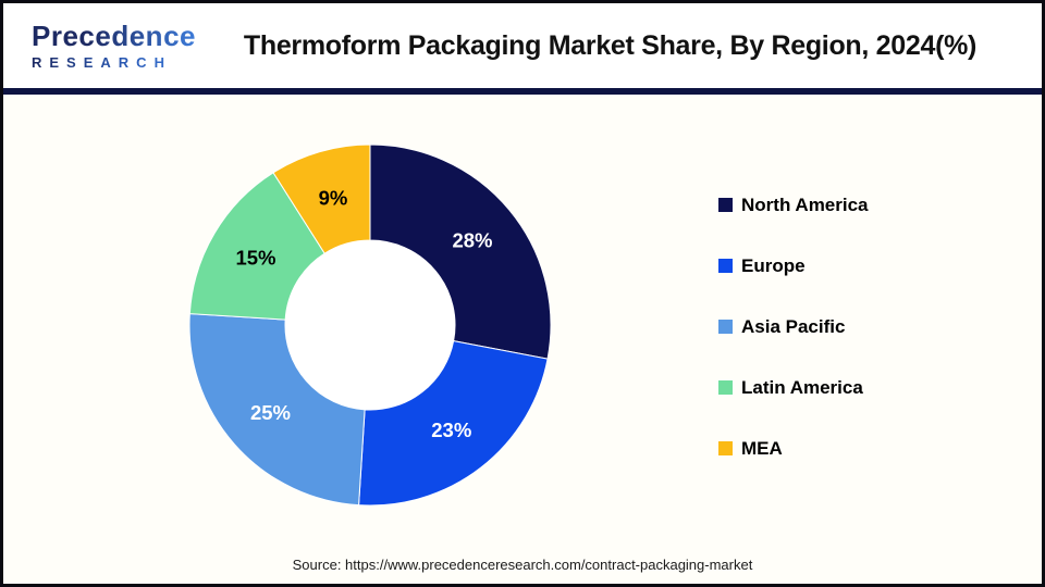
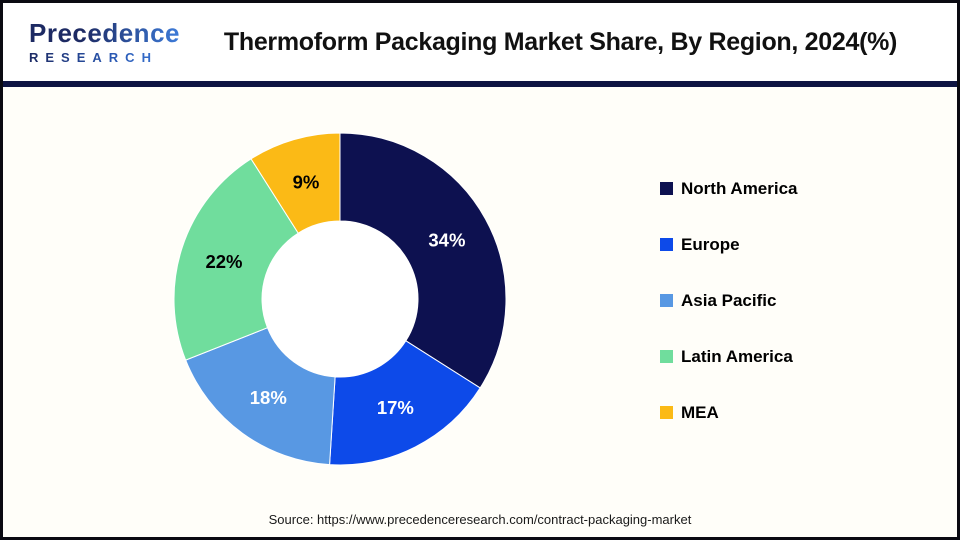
North America: 28% -> 34%
Europe: 23% -> 17%
Asia Pacific: 25% -> 18%
Latin America: 15% -> 22%
